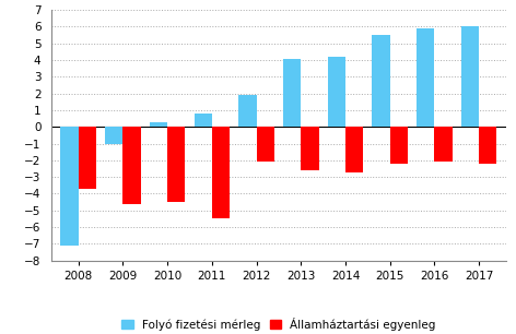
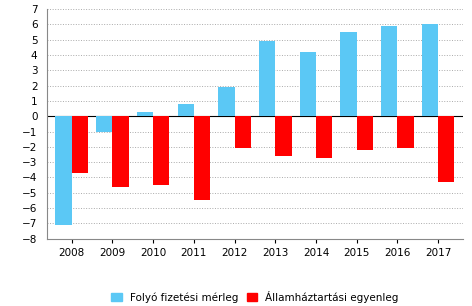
Folyó fizetési mérleg/2013: 4.1 -> 4.9
Államháztartási egyenleg/2017: -2.2 -> -4.3
